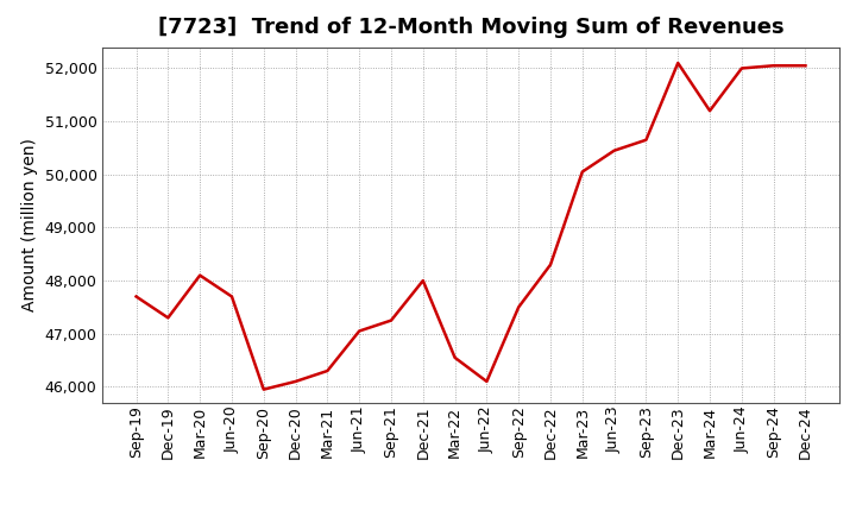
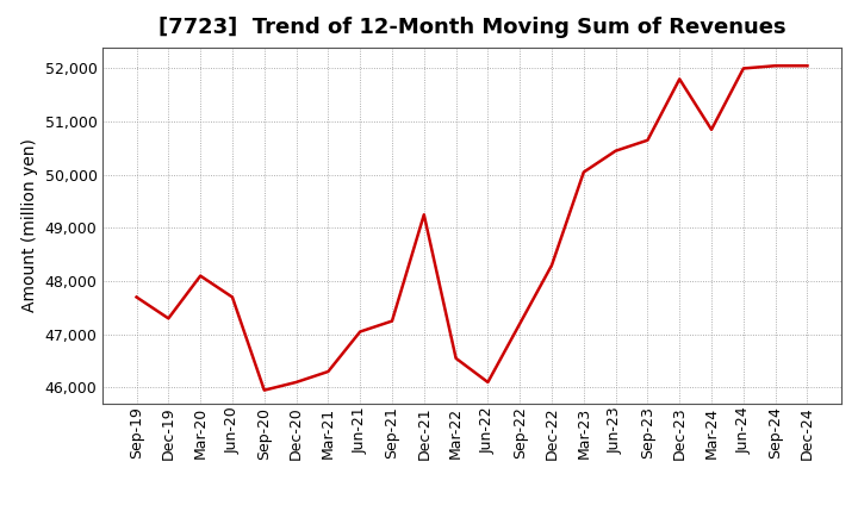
Dec-21: 48,000 -> 49,250
Sep-22: 47,500 -> 47,200
Dec-23: 52,100 -> 51,800
Mar-24: 51,200 -> 50,850
